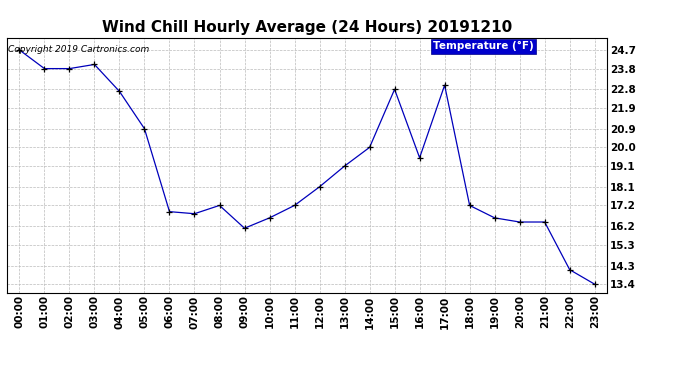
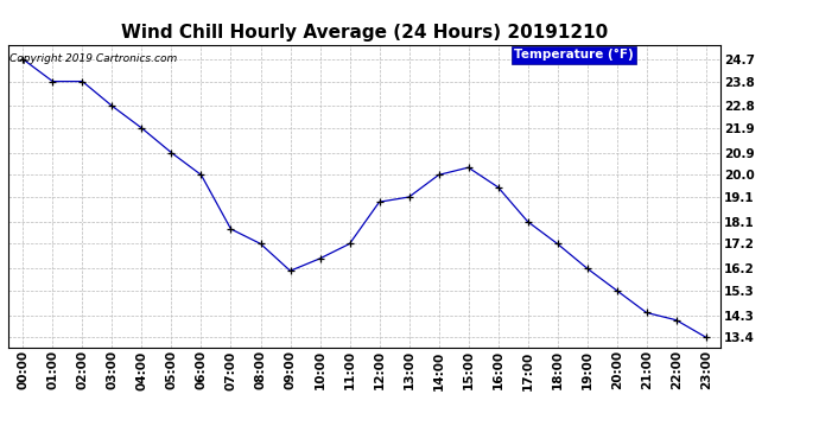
03:00: 24.0 -> 22.8
04:00: 22.7 -> 21.9
06:00: 16.9 -> 20.0
07:00: 16.8 -> 17.8
12:00: 18.1 -> 18.9
15:00: 22.8 -> 20.3
17:00: 23.0 -> 18.1
19:00: 16.6 -> 16.2
20:00: 16.4 -> 15.3
21:00: 16.4 -> 14.4
